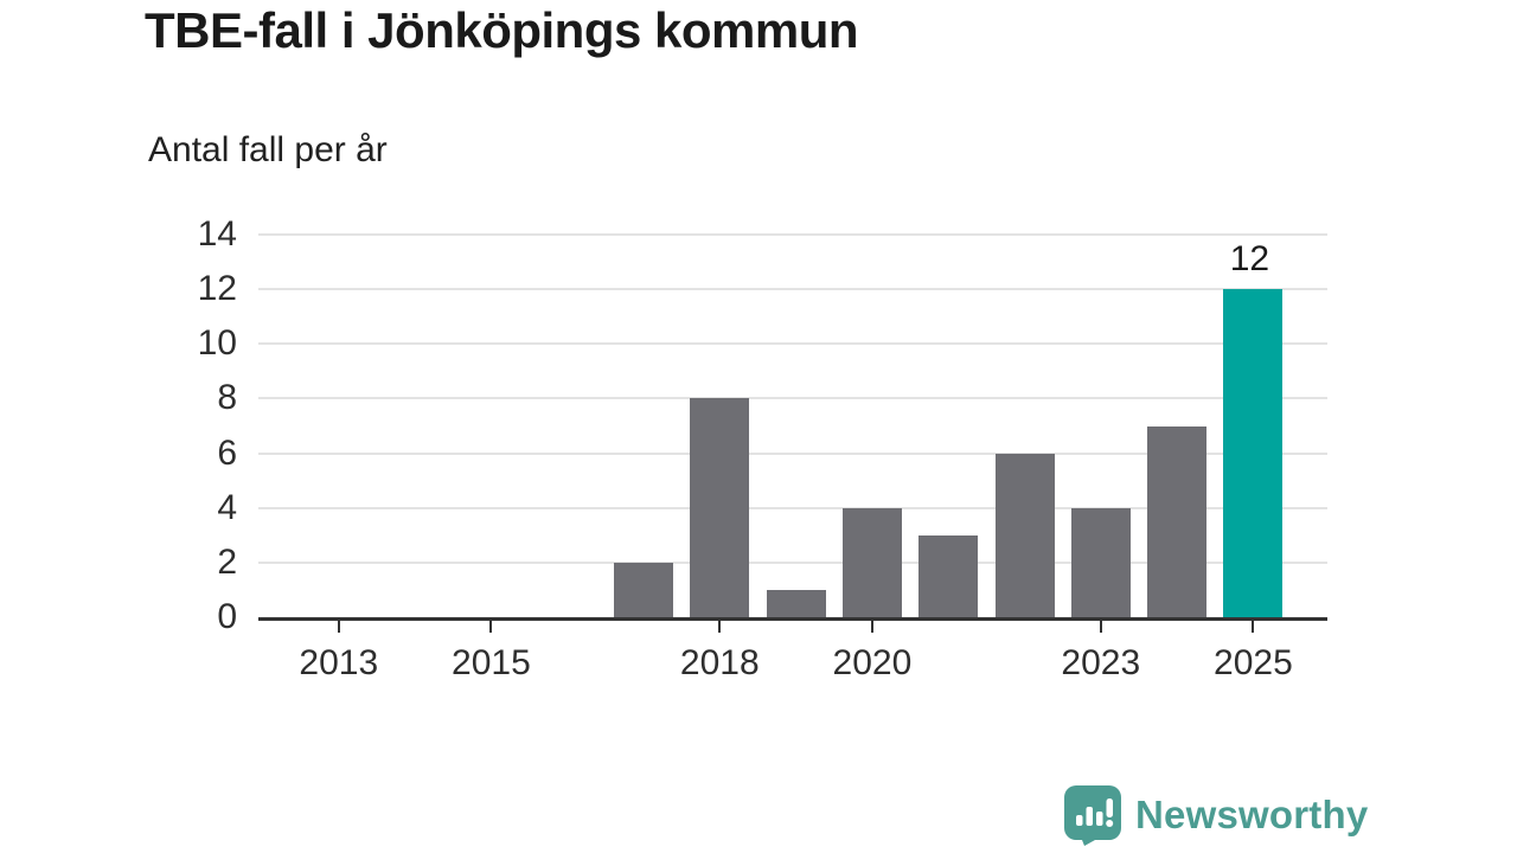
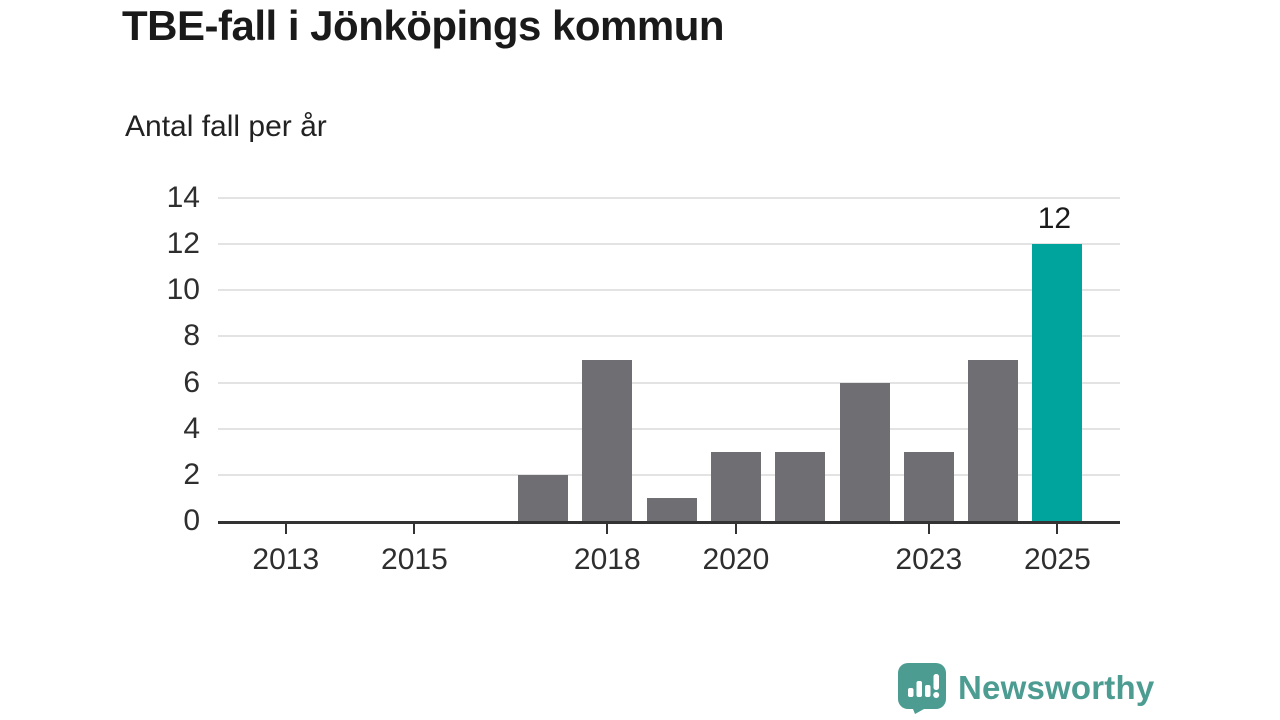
2018: 8 -> 7
2020: 4 -> 3
2023: 4 -> 3
